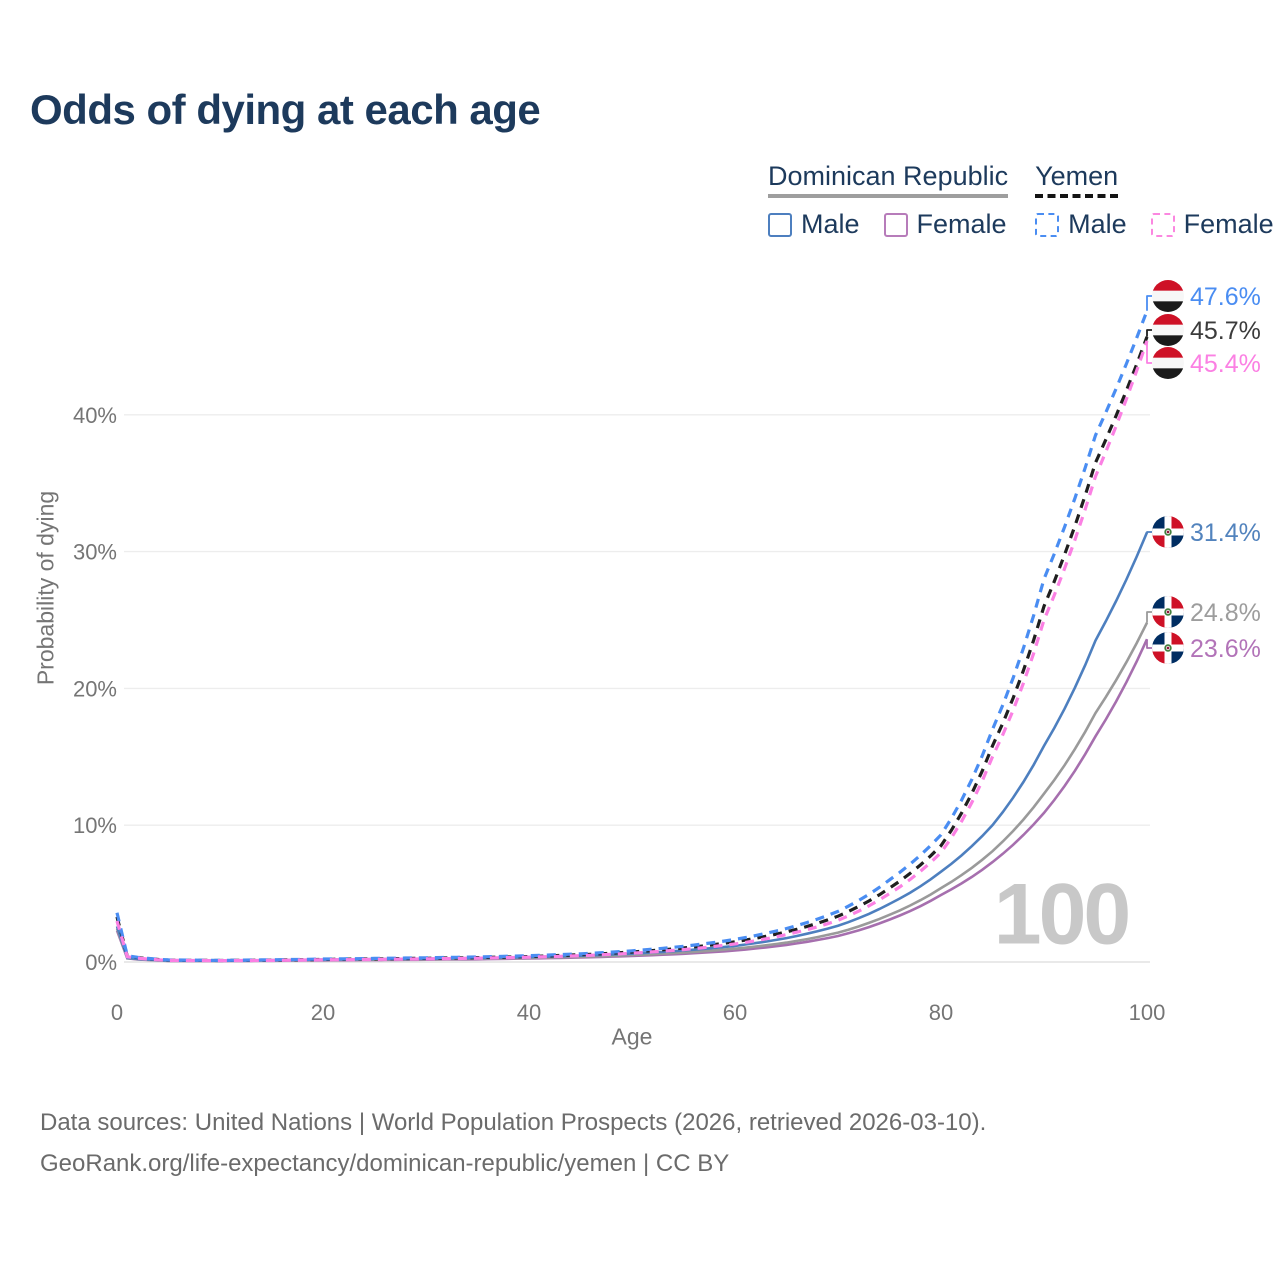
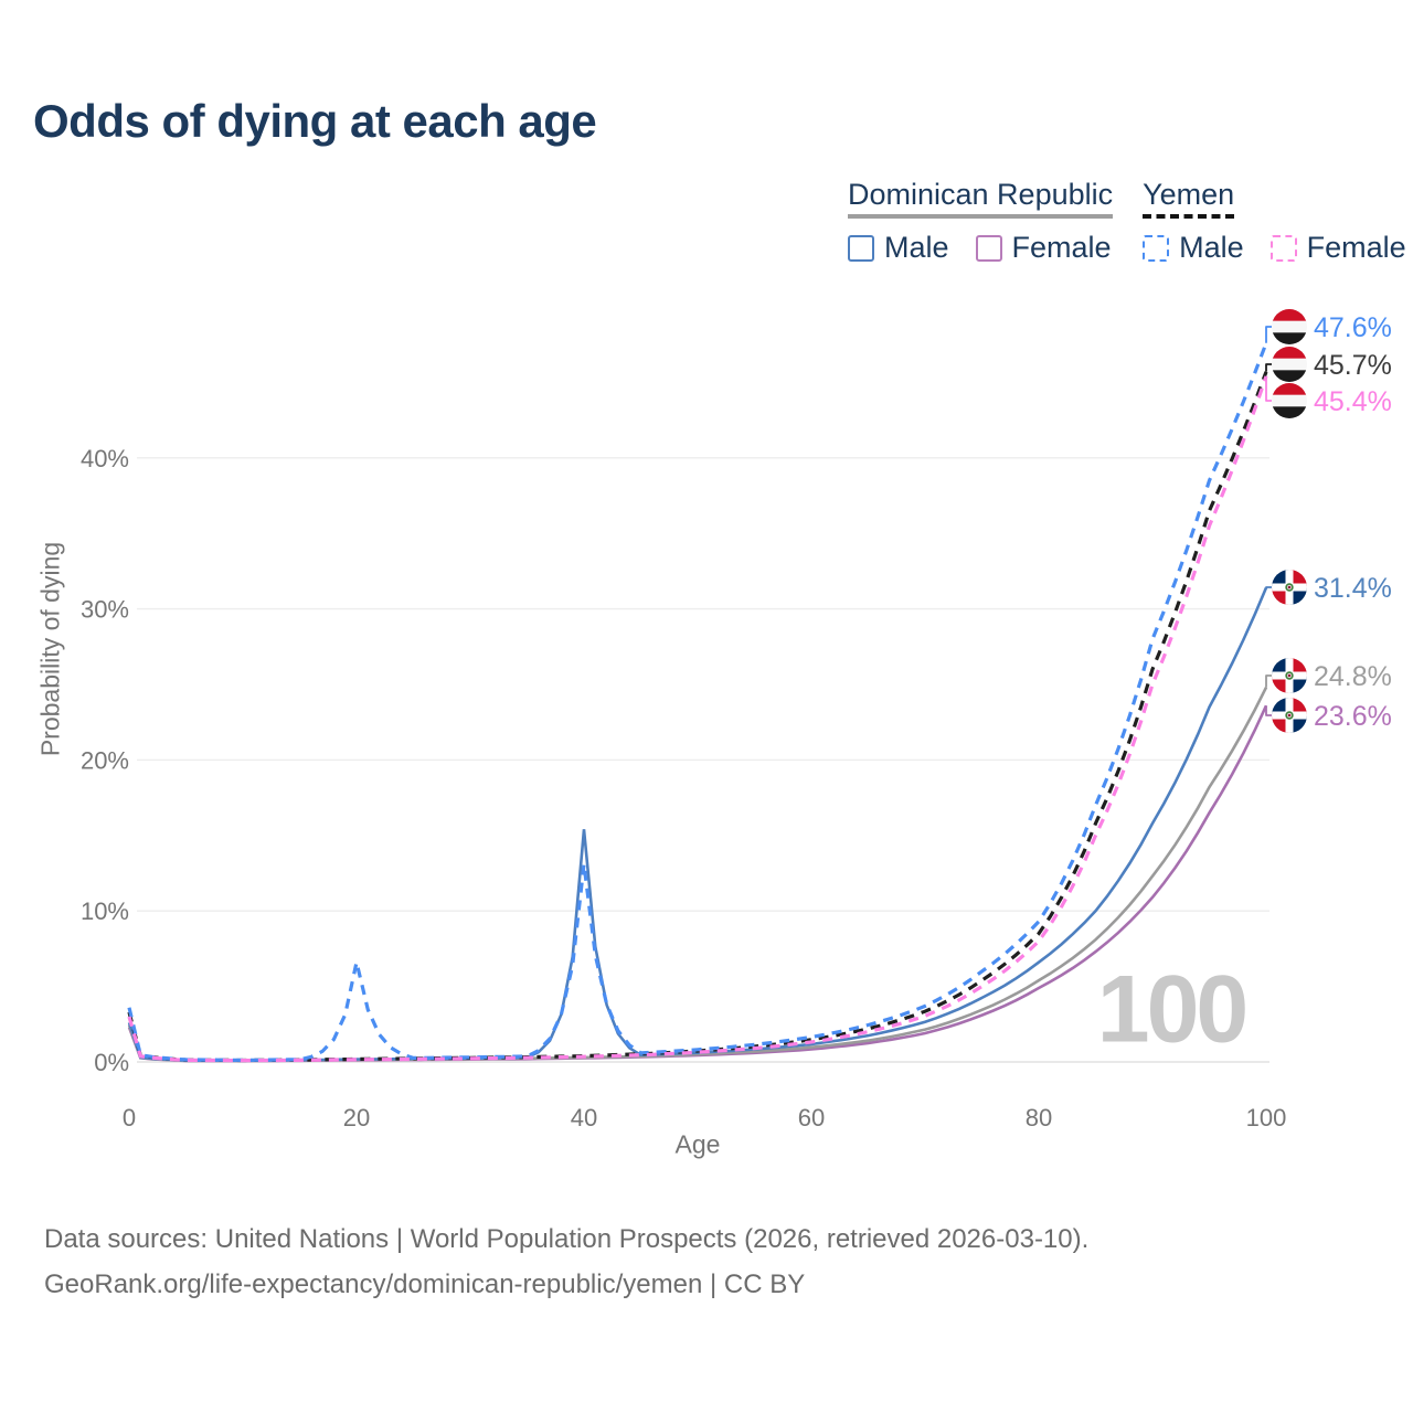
Yemen Male/20: 0.2% -> 6.6%
Dominican Republic Male/40: 0.4% -> 15.4%
Yemen Male/40: 0.5% -> 13.1%
